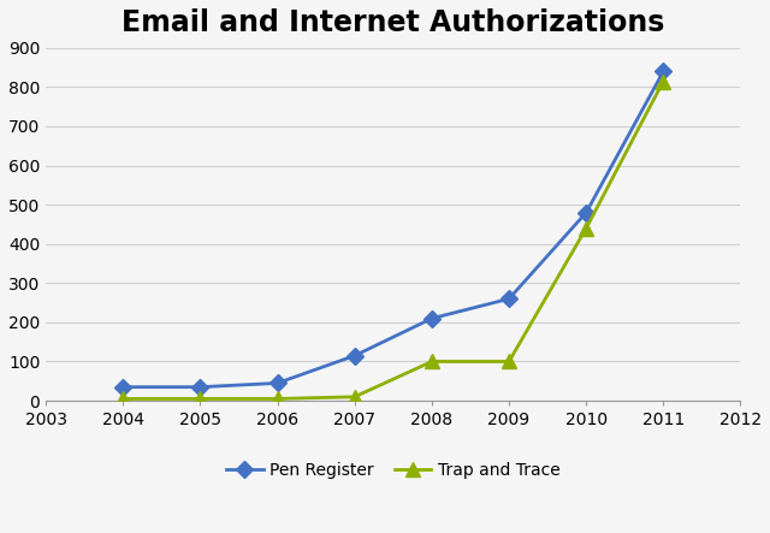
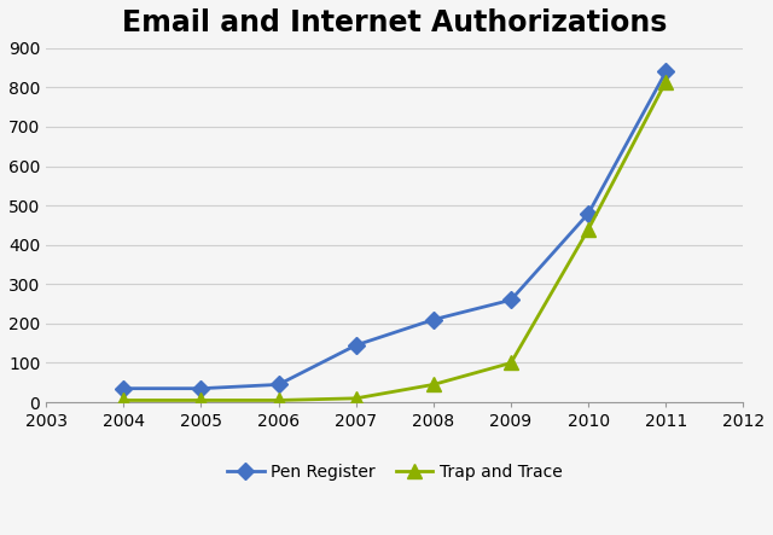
Pen Register/2007: 115 -> 145
Trap and Trace/2008: 100 -> 45
